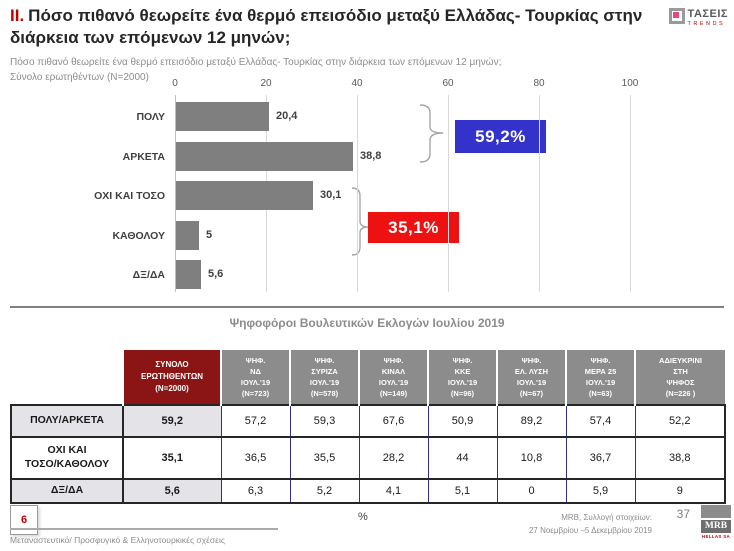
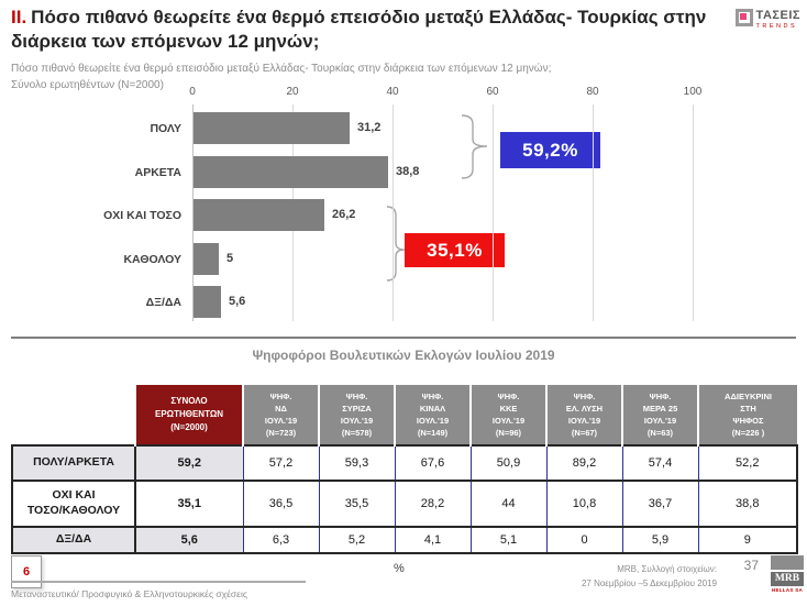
ΠΟΛΥ: 20,4 -> 31,2
ΟΧΙ ΚΑΙ ΤΟΣΟ: 30,1 -> 26,2
